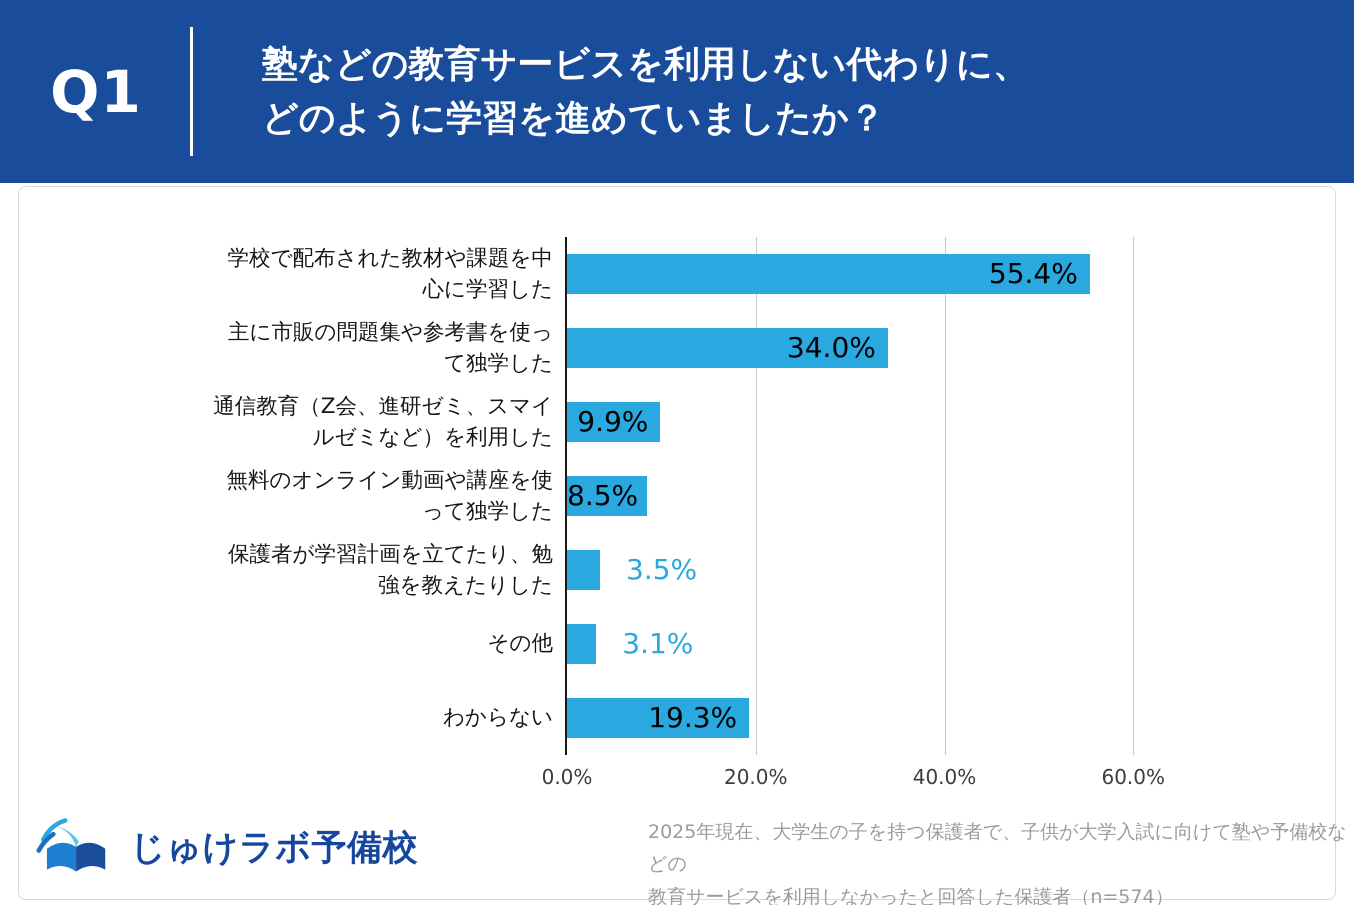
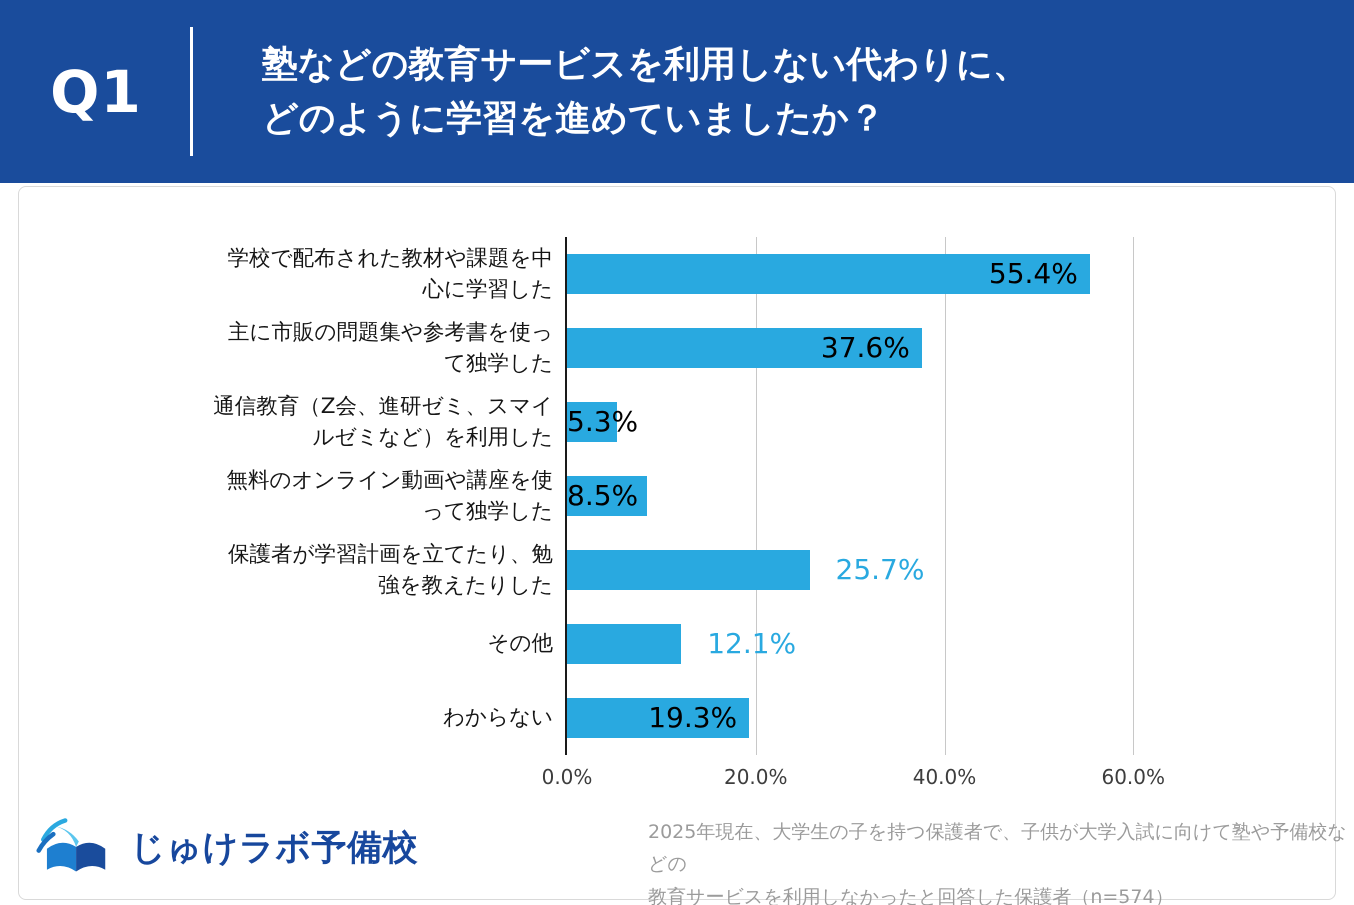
主に市販の問題集や参考書を使っ て独学した: 34.0% -> 37.6%
通信教育（Z会、進研ゼミ、スマイ ルゼミなど）を利用した: 9.9% -> 5.3%
保護者が学習計画を立てたり、勉 強を教えたりした: 3.5% -> 25.7%
その他: 3.1% -> 12.1%
